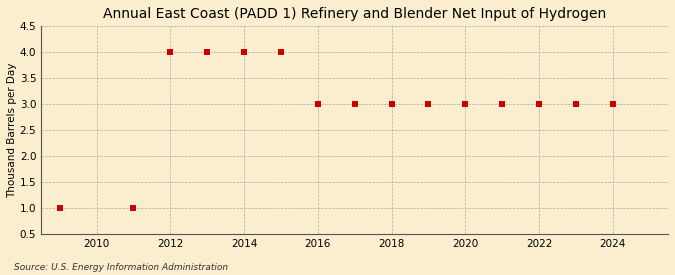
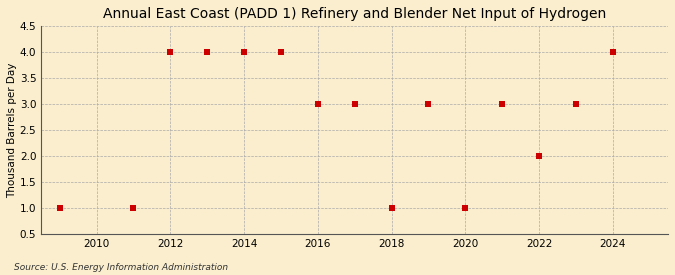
2018: 3 -> 1
2020: 3 -> 1
2022: 3 -> 2
2024: 3 -> 4
